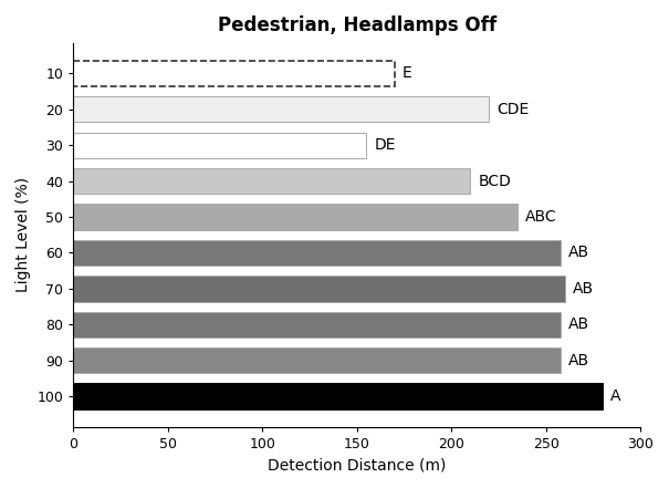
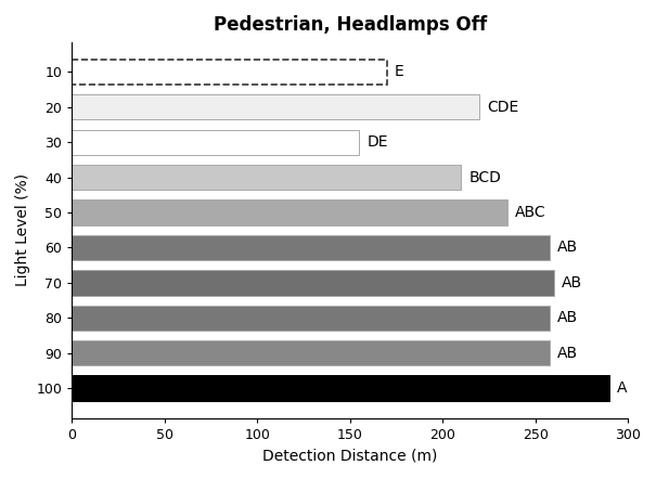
100: 280 -> 290
